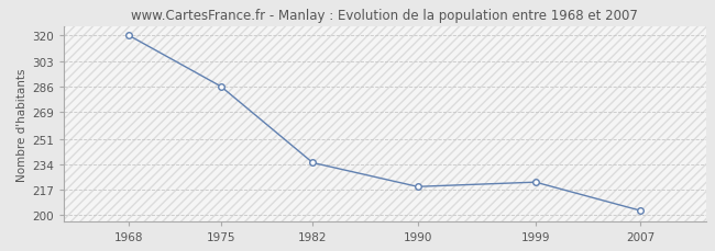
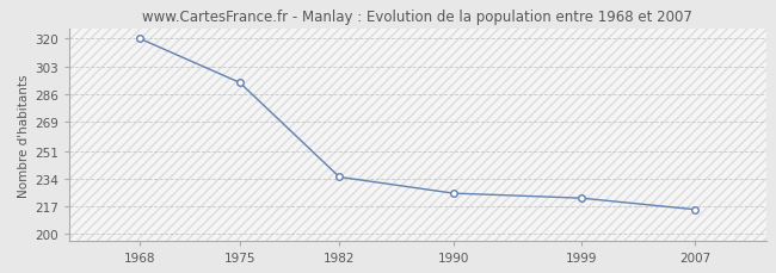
1975: 286 -> 293
1990: 219 -> 225
2007: 203 -> 215
